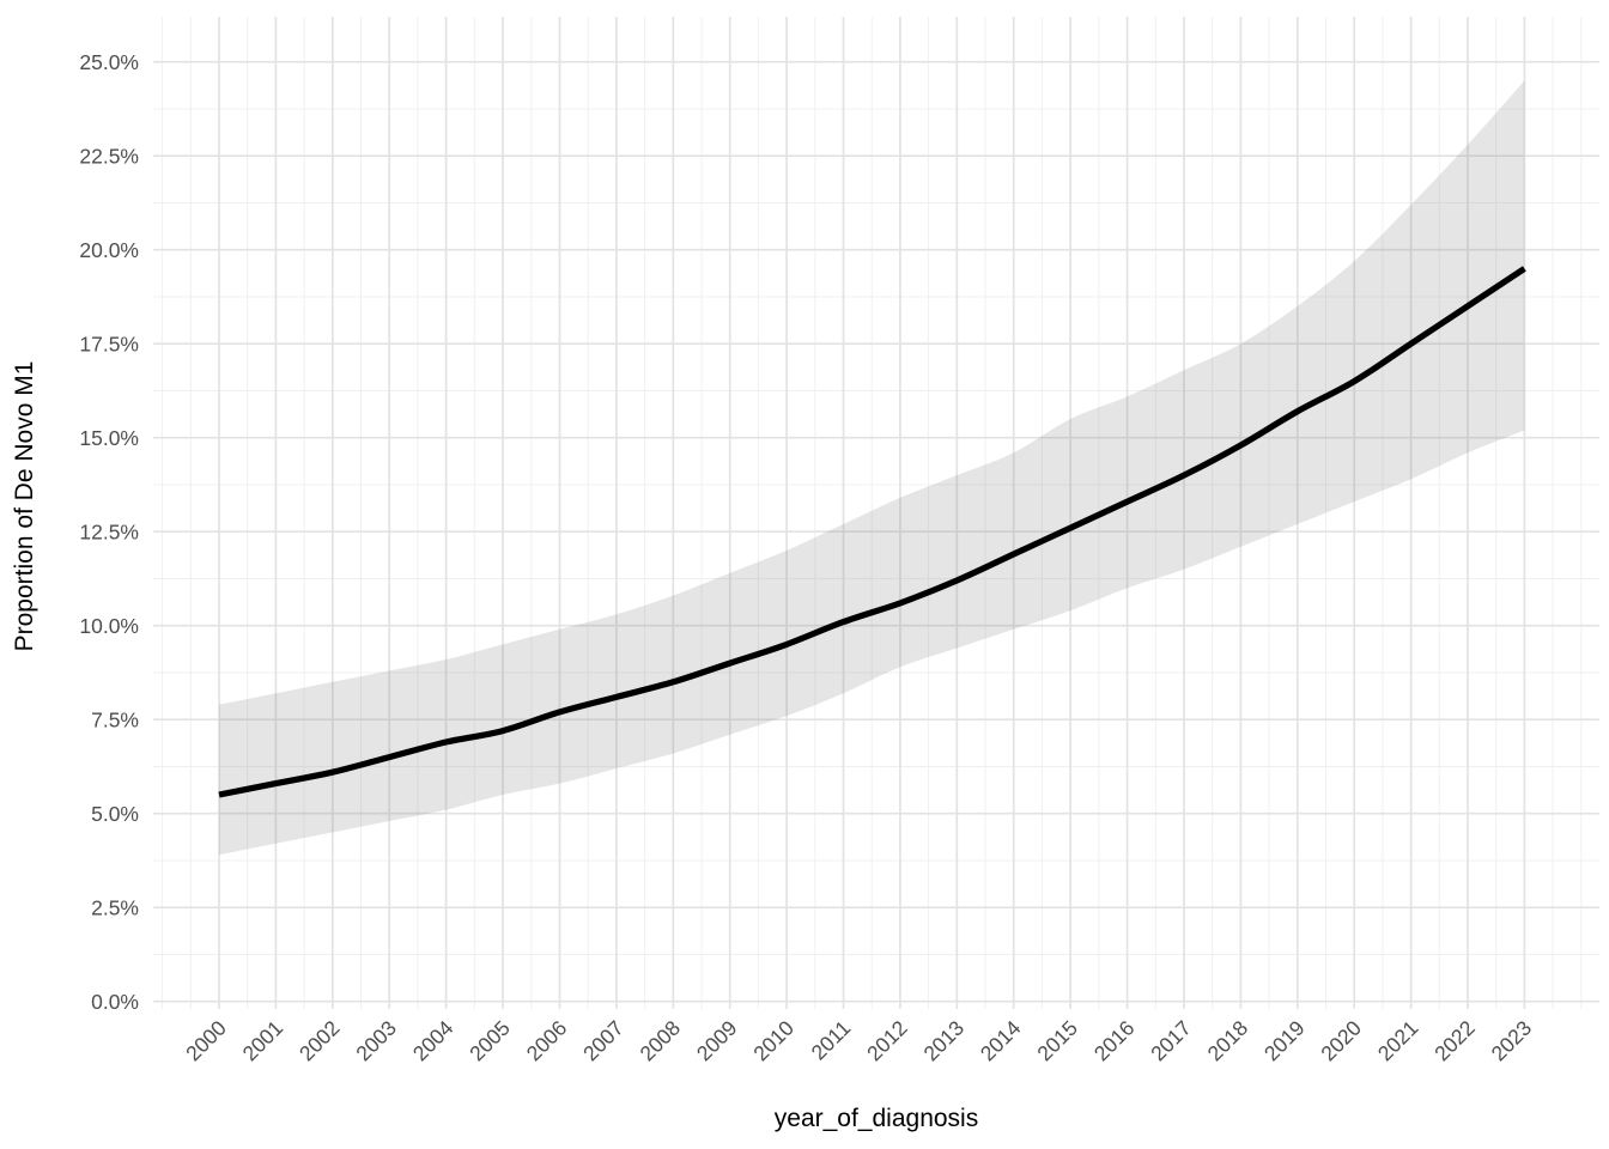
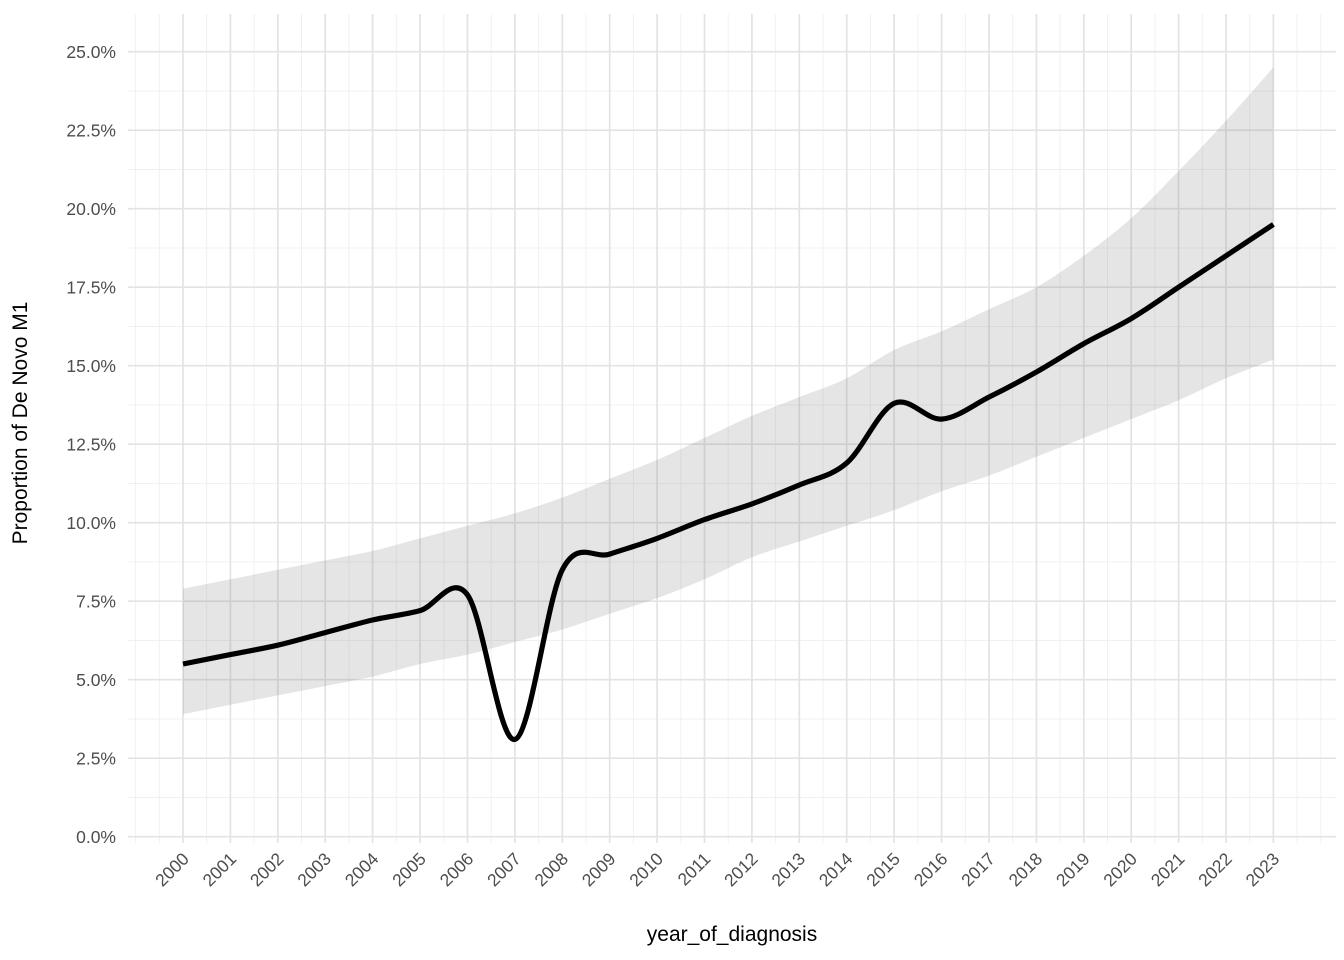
2007: 8.1% -> 3.1%
2015: 12.6% -> 13.8%
